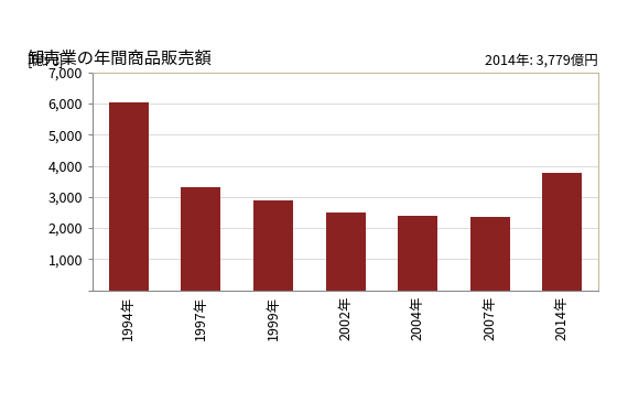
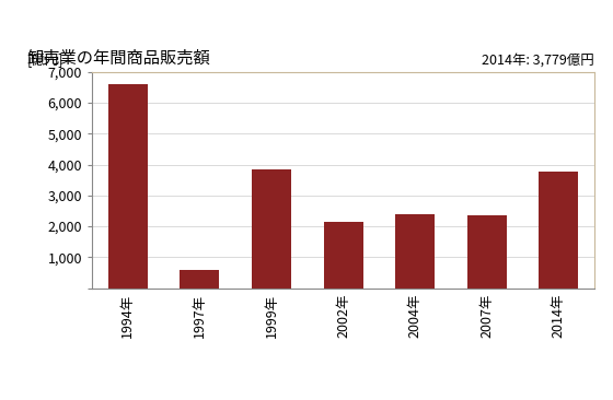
1994年: 6,050 -> 6,600
1997年: 3,300 -> 600
1999年: 2,900 -> 3,850
2002年: 2,510 -> 2,150
